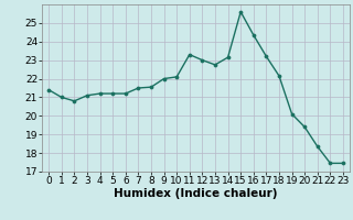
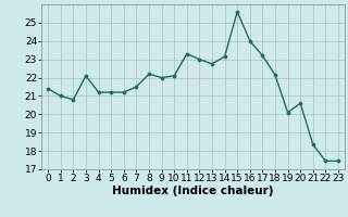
3: 21.1 -> 22.1
8: 21.6 -> 22.2
16: 24.4 -> 24.0
20: 19.4 -> 20.6
